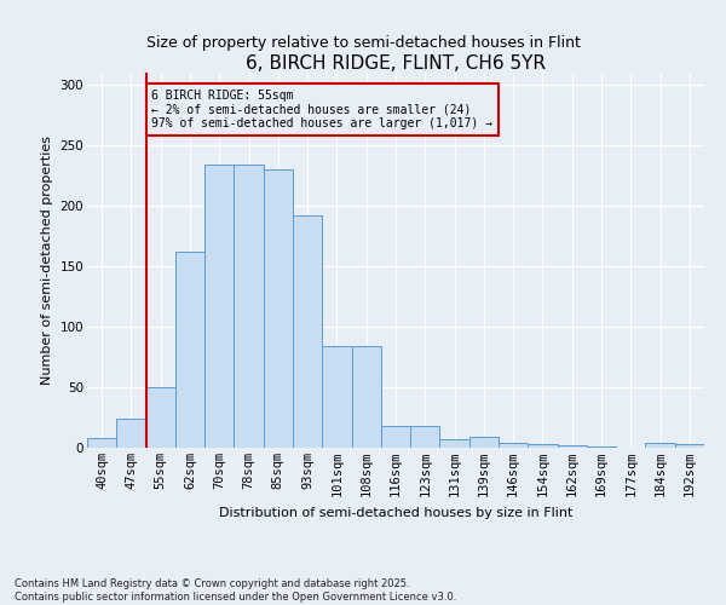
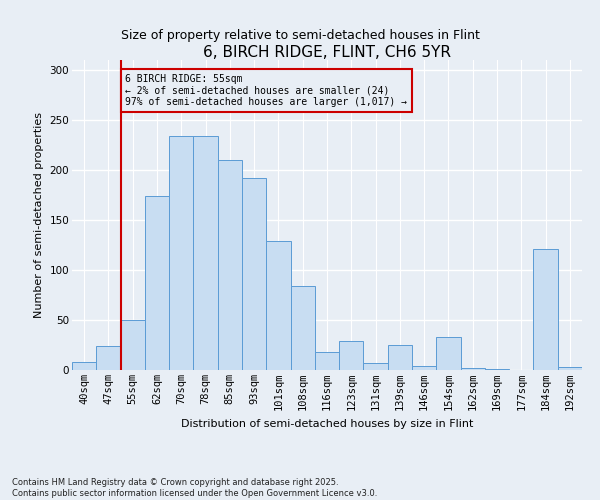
62sqm: 162 -> 174
85sqm: 230 -> 210
101sqm: 84 -> 129
123sqm: 18 -> 29
139sqm: 9 -> 25
154sqm: 3 -> 33
184sqm: 4 -> 121
